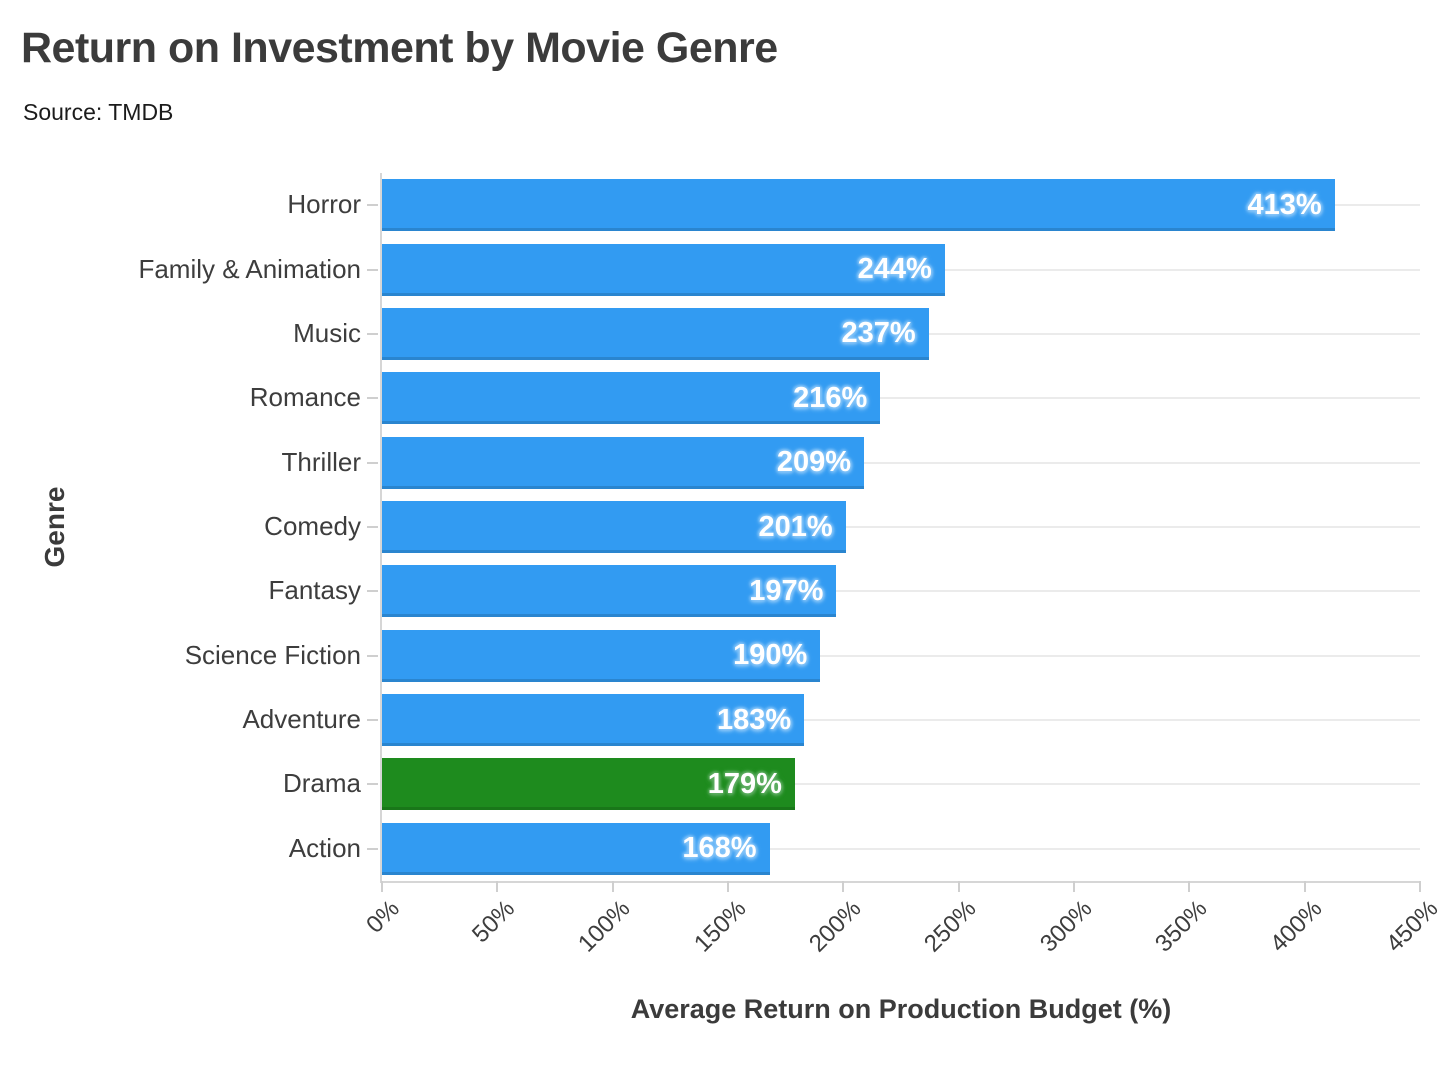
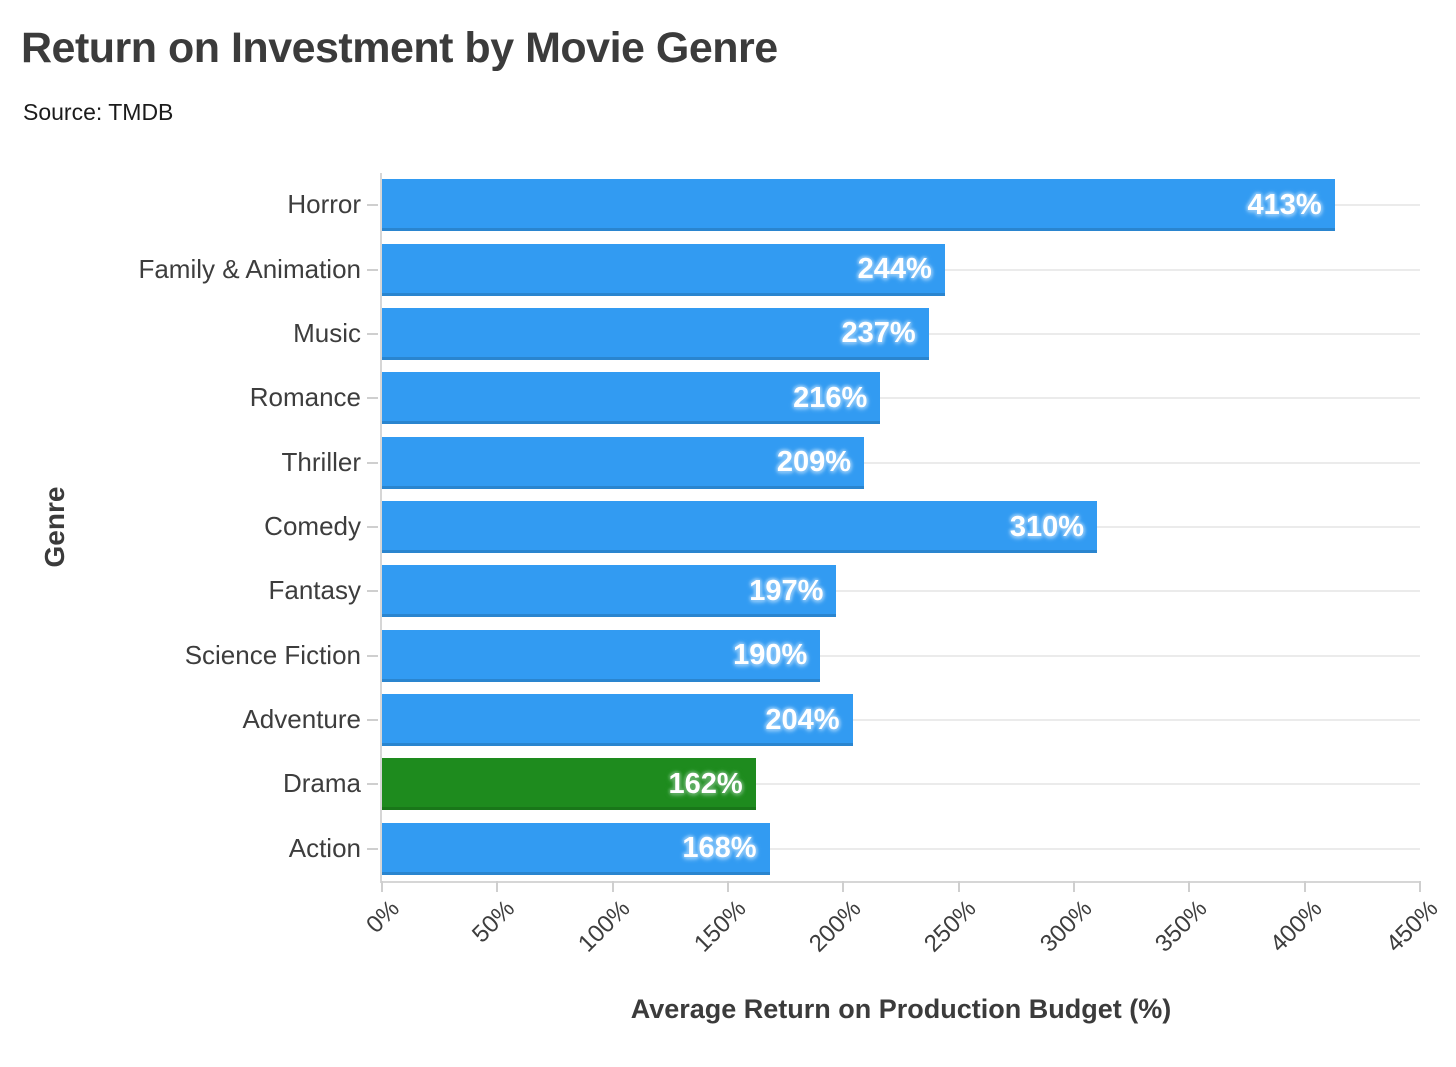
Comedy: 201% -> 310%
Adventure: 183% -> 204%
Drama: 179% -> 162%
